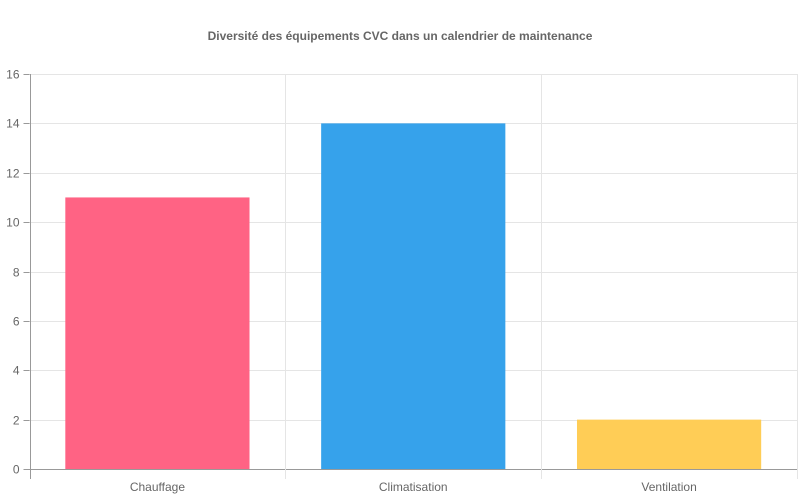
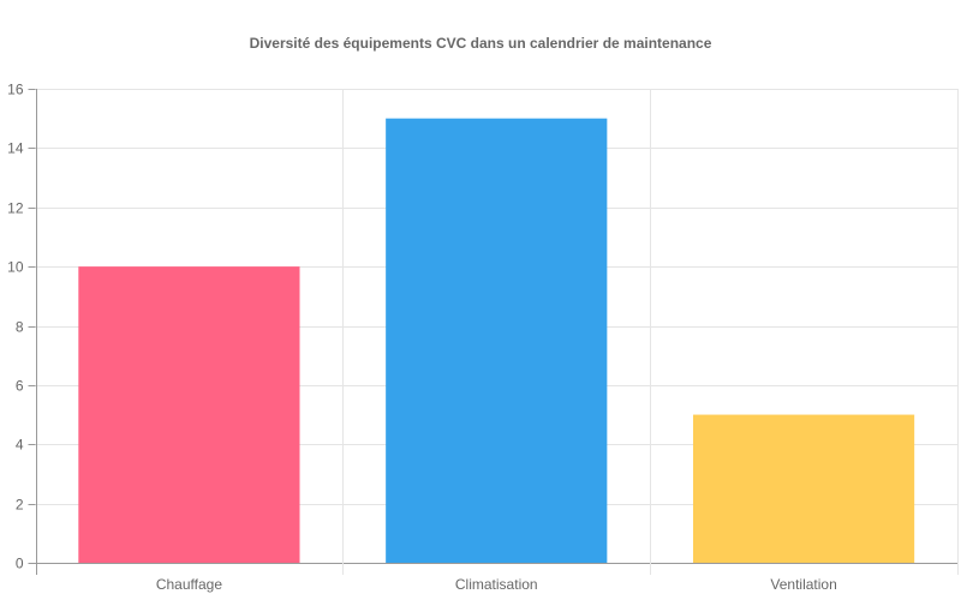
Chauffage: 11 -> 10
Climatisation: 14 -> 15
Ventilation: 2 -> 5
